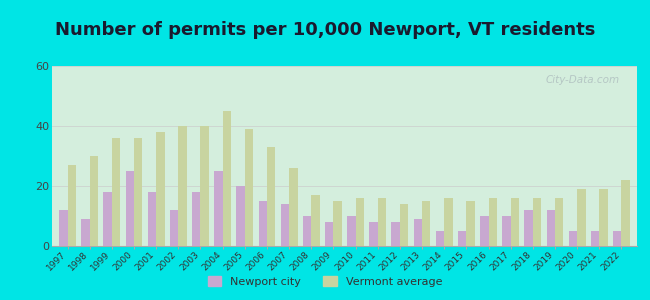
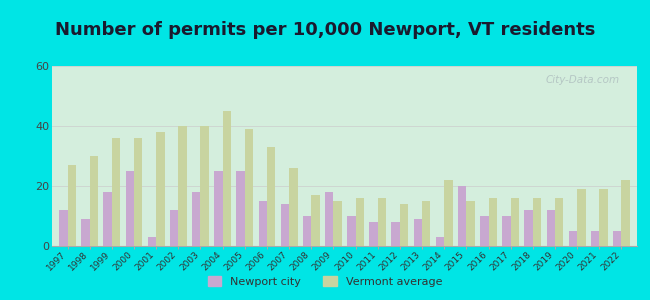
Newport city/2001: 18 -> 3
Newport city/2005: 20 -> 25
Newport city/2009: 8 -> 18
Newport city/2014: 5 -> 3
Vermont average/2014: 16 -> 22
Newport city/2015: 5 -> 20
